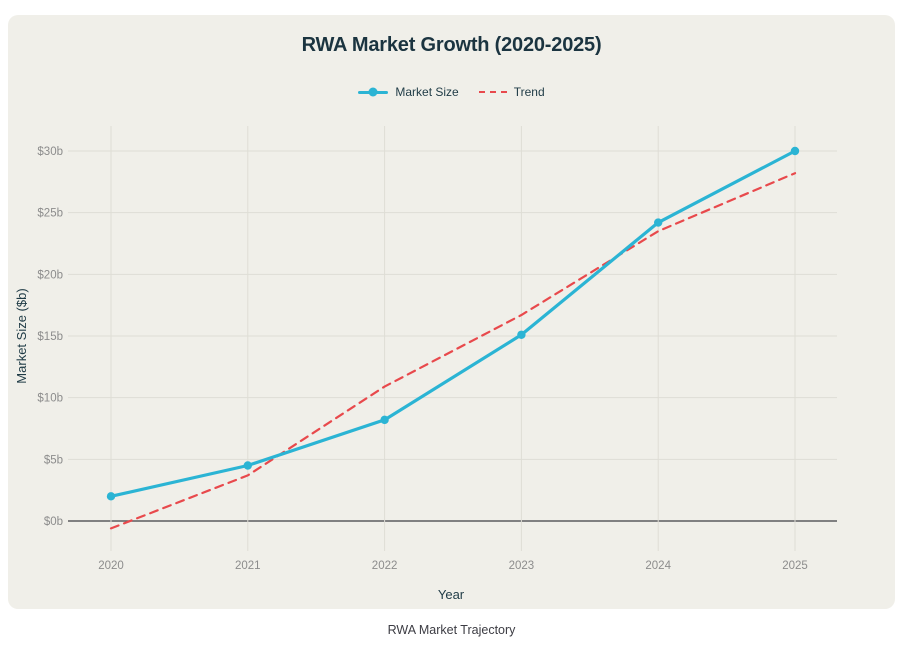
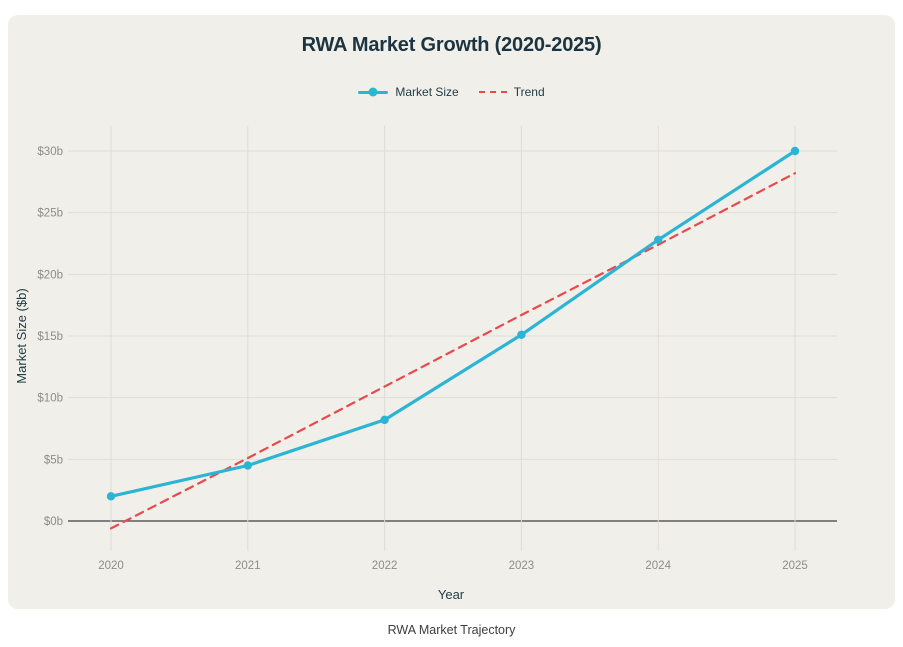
Trend/2021: $3.7b -> $5.1b
Market Size/2024: $24.2b -> $22.8b
Trend/2024: $23.5b -> $22.4b
